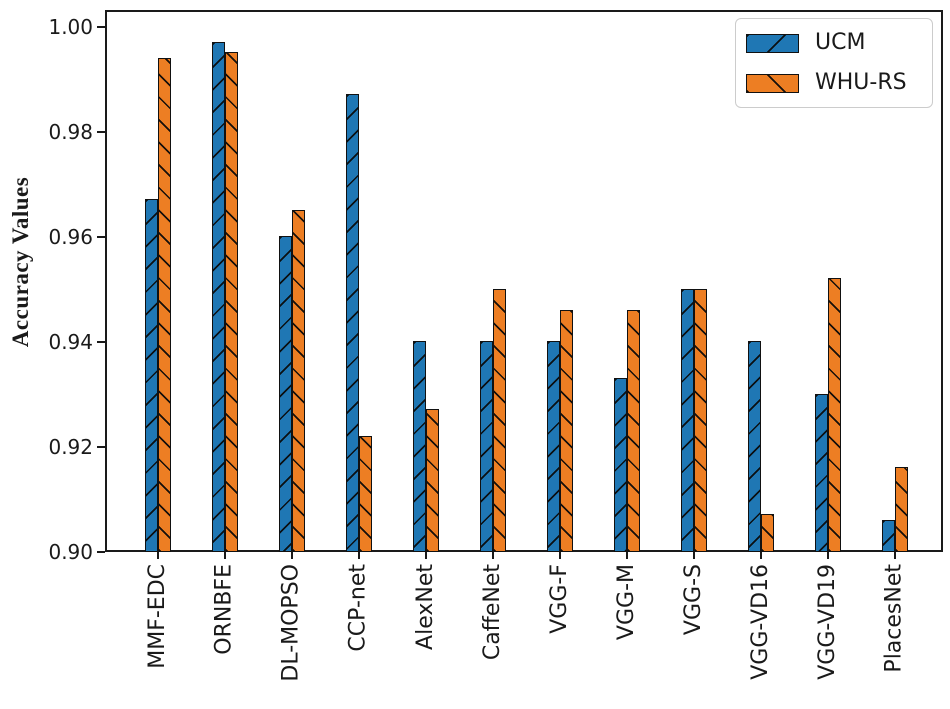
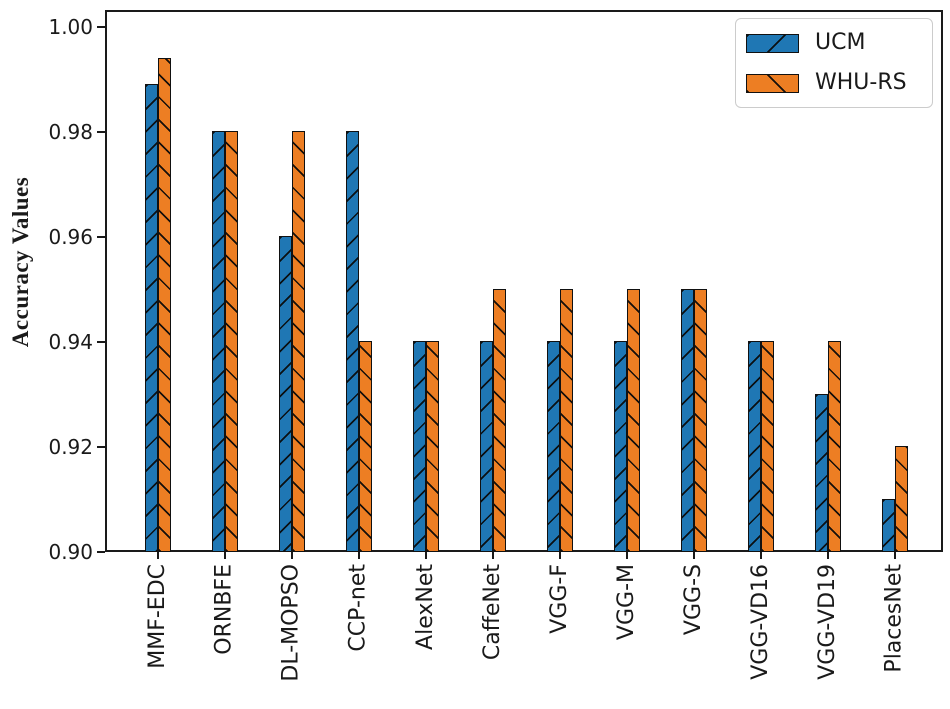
UCM/MMF-EDC: 0.967 -> 0.989
UCM/ORNBFE: 0.997 -> 0.980
WHU-RS/ORNBFE: 0.995 -> 0.980
WHU-RS/DL-MOPSO: 0.965 -> 0.980
UCM/CCP-net: 0.987 -> 0.980
WHU-RS/CCP-net: 0.922 -> 0.940
WHU-RS/AlexNet: 0.927 -> 0.940
WHU-RS/VGG-F: 0.946 -> 0.950
UCM/VGG-M: 0.933 -> 0.940
WHU-RS/VGG-M: 0.946 -> 0.950
WHU-RS/VGG-VD16: 0.907 -> 0.940
WHU-RS/VGG-VD19: 0.952 -> 0.940
UCM/PlacesNet: 0.906 -> 0.910
WHU-RS/PlacesNet: 0.916 -> 0.920
